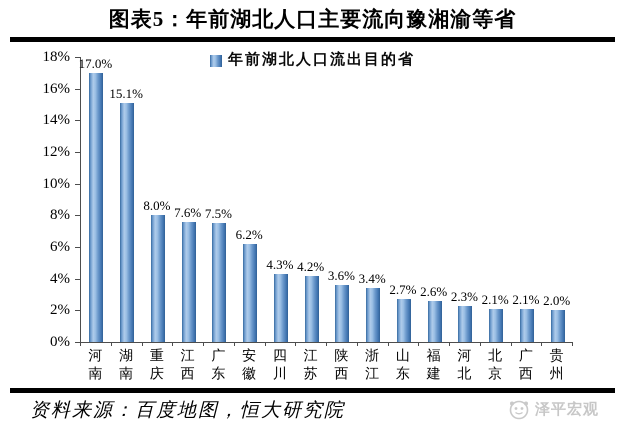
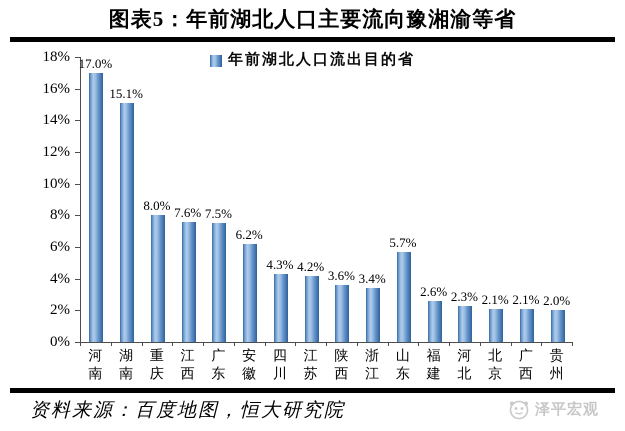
山东: 2.7% -> 5.7%
